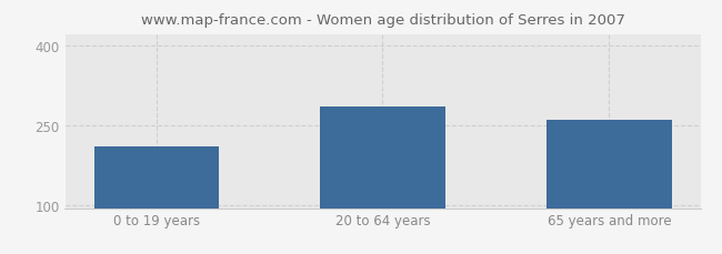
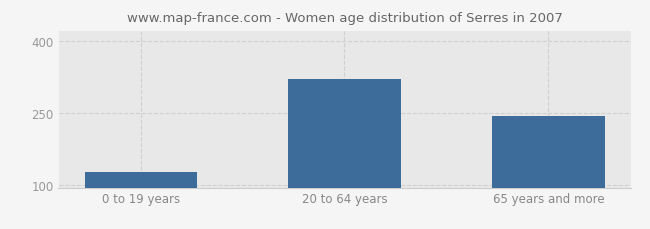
0 to 19 years: 210 -> 128
20 to 64 years: 285 -> 320
65 years and more: 260 -> 244
